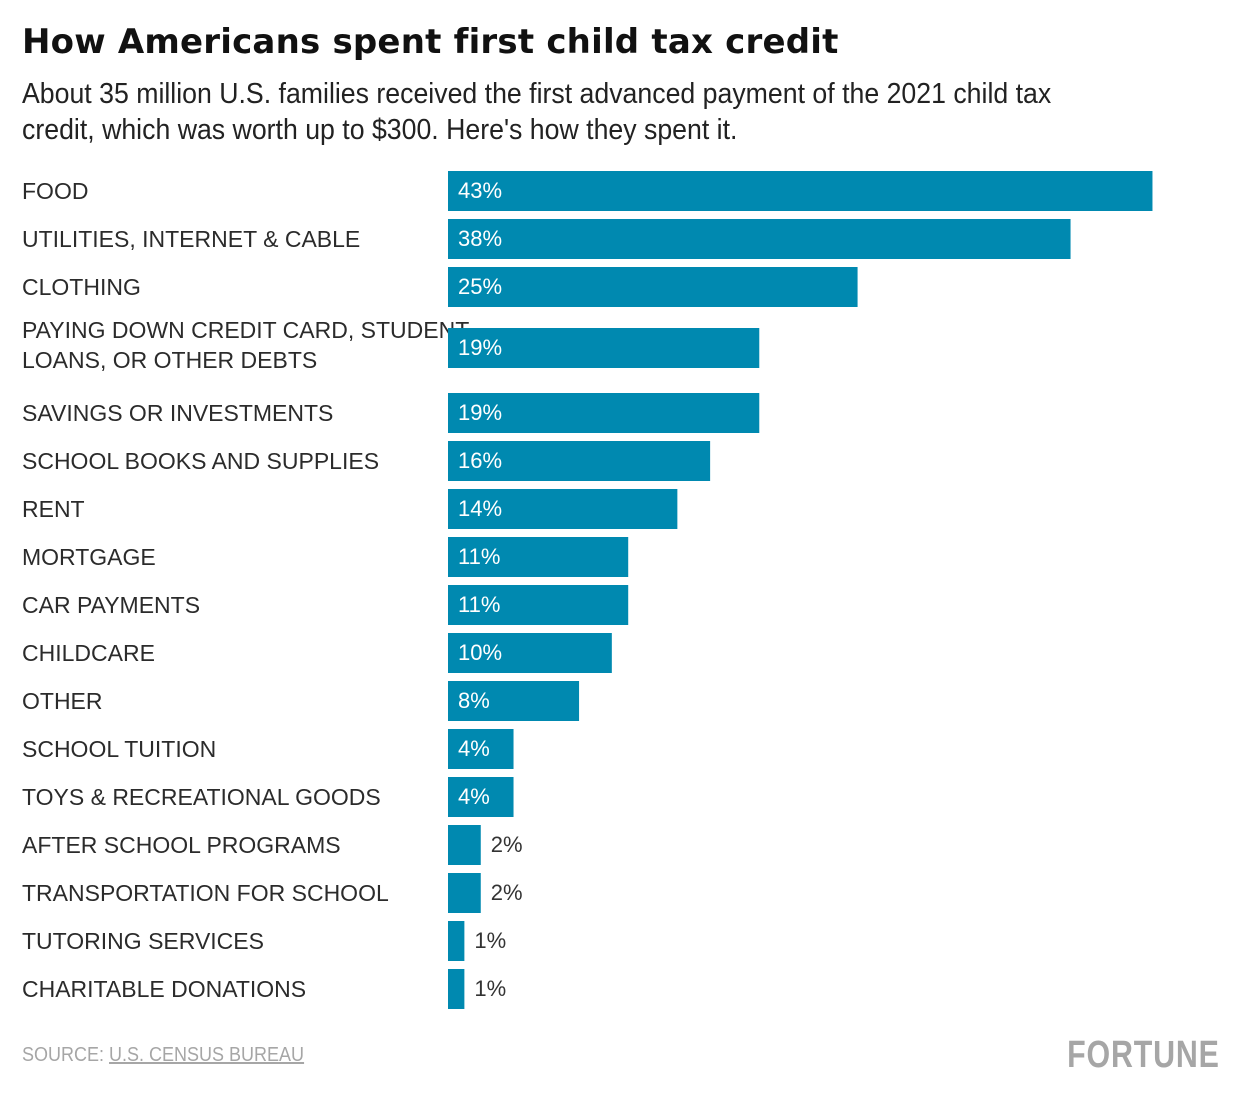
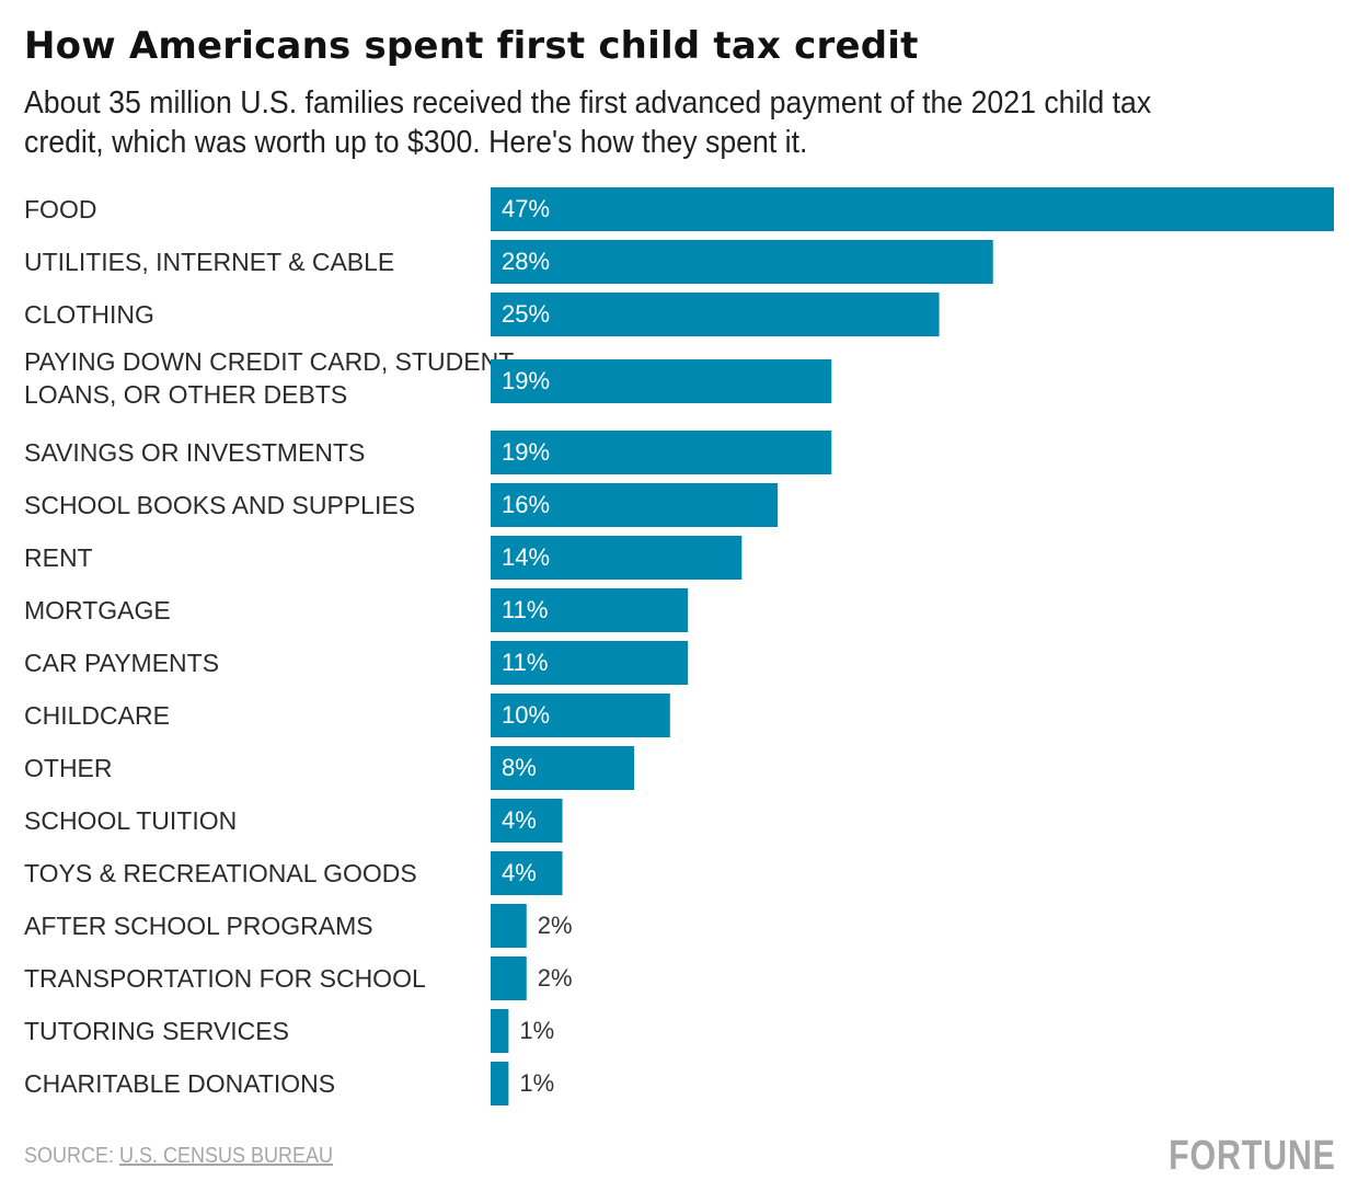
FOOD: 43% -> 47%
UTILITIES, INTERNET & CABLE: 38% -> 28%
